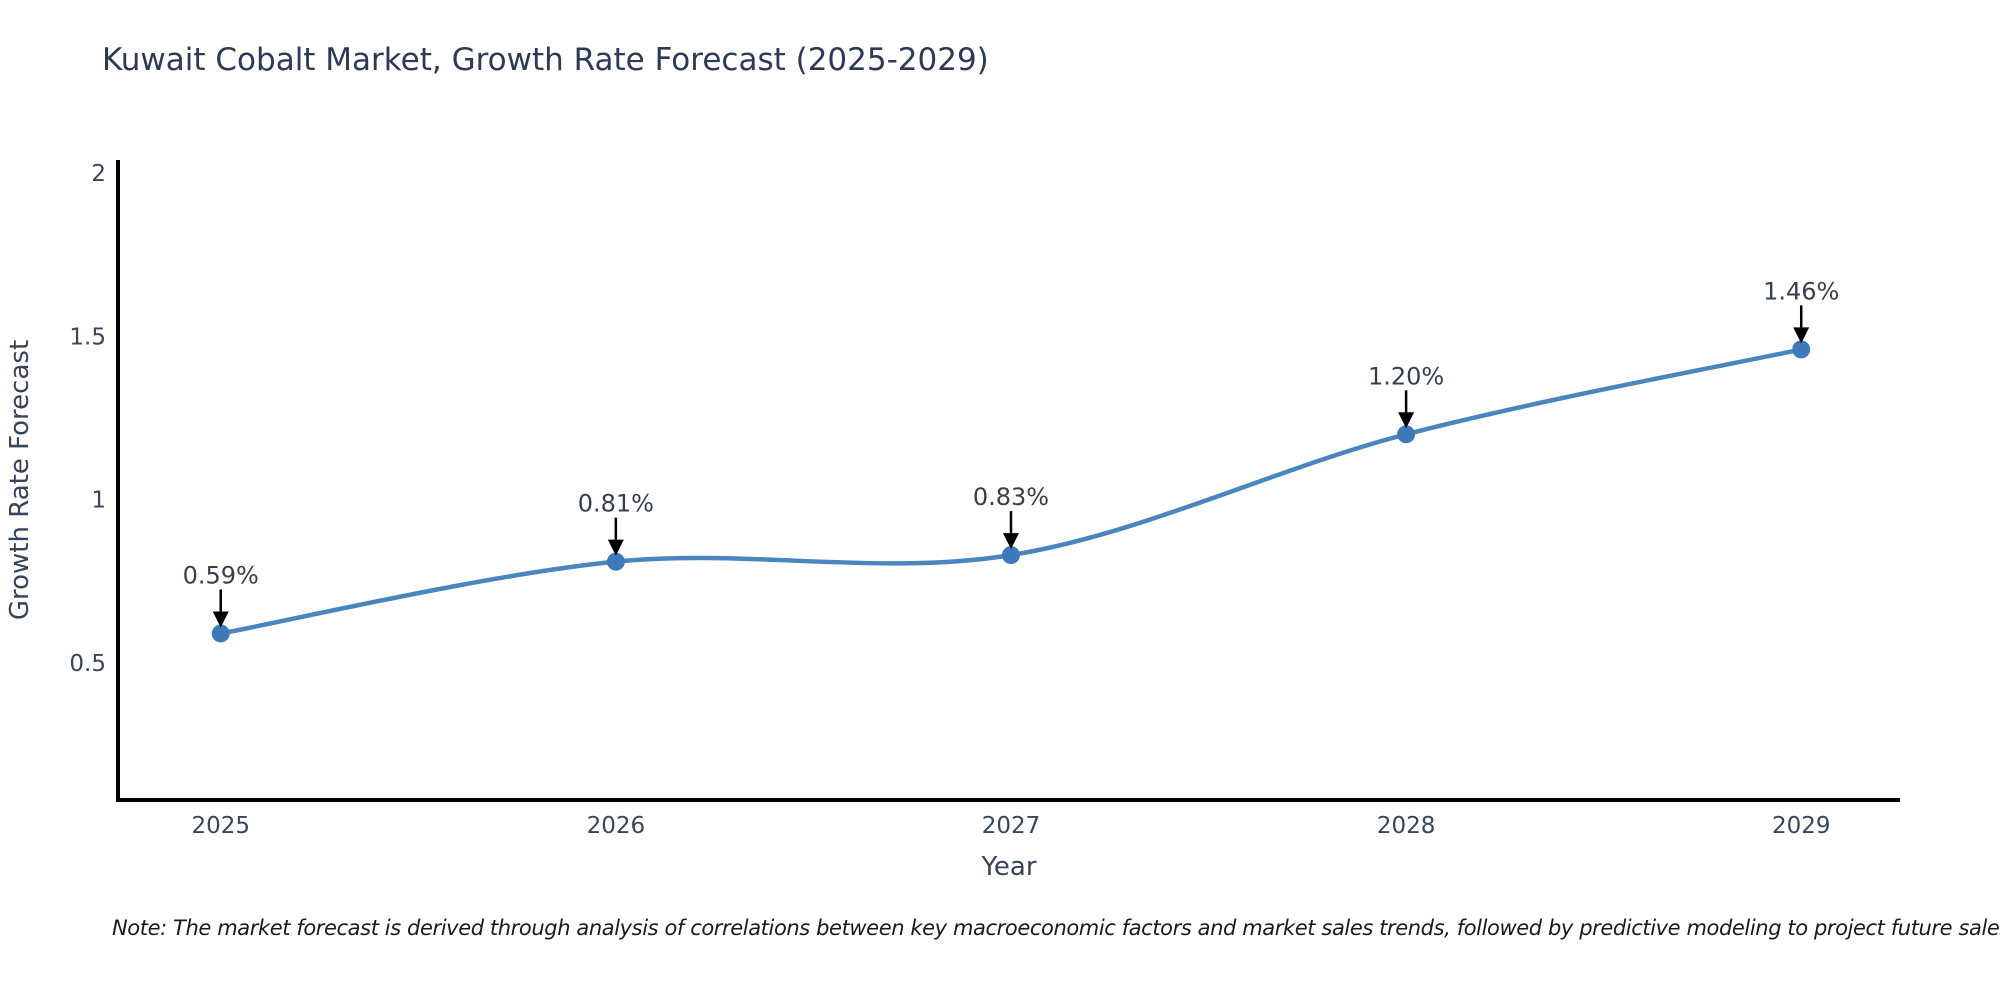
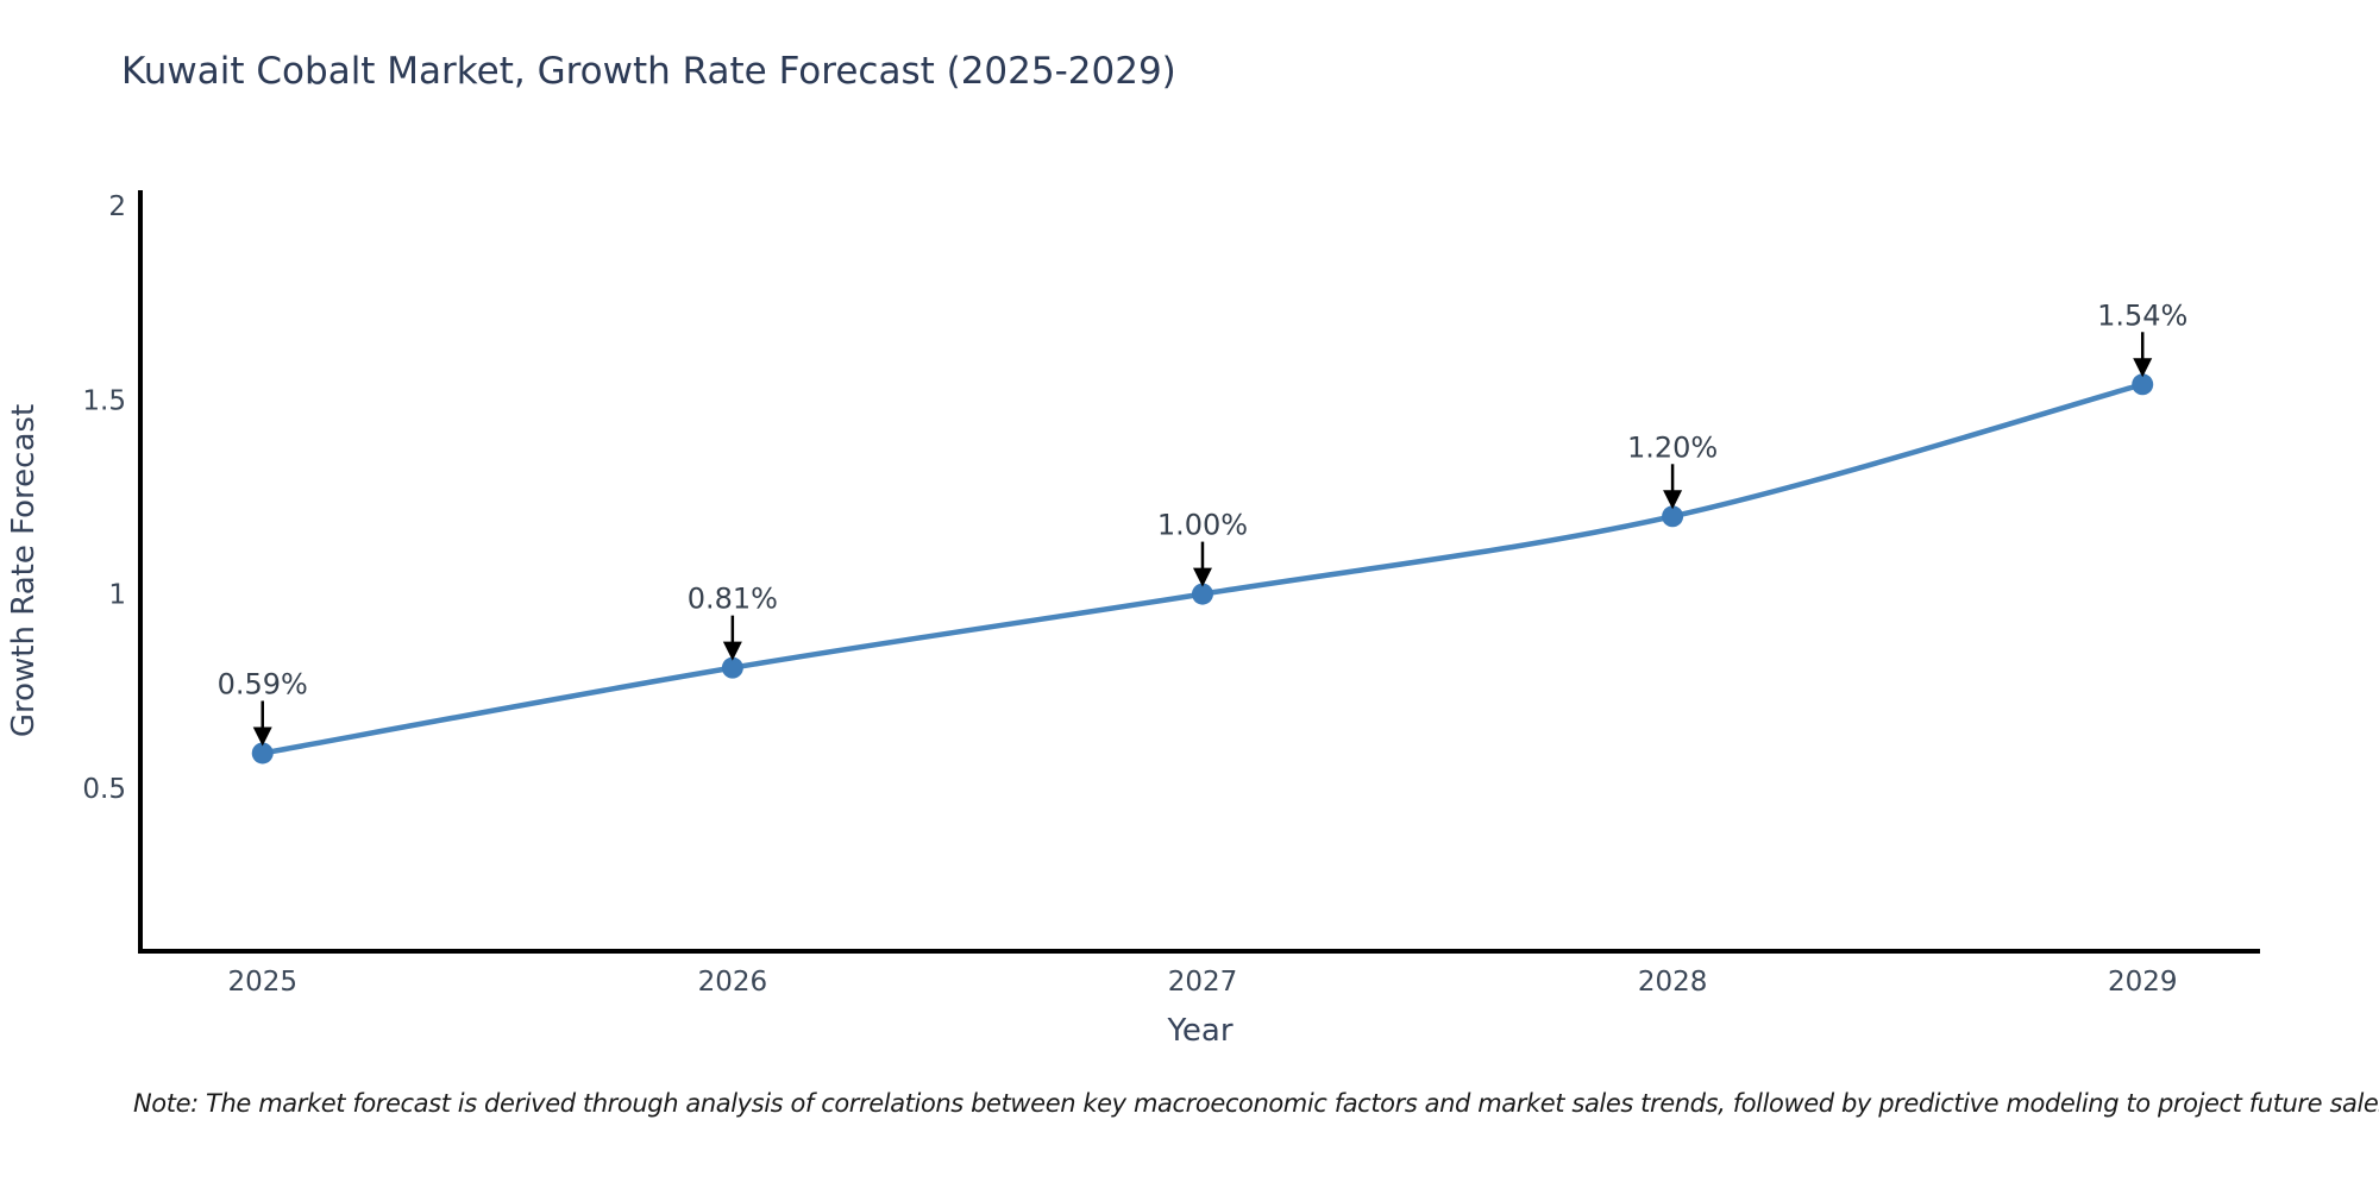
2027: 0.83% -> 1.00%
2029: 1.46% -> 1.54%
